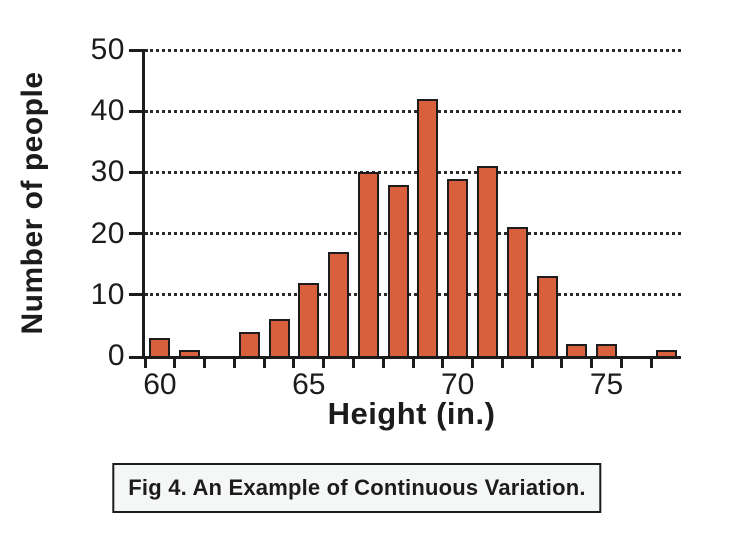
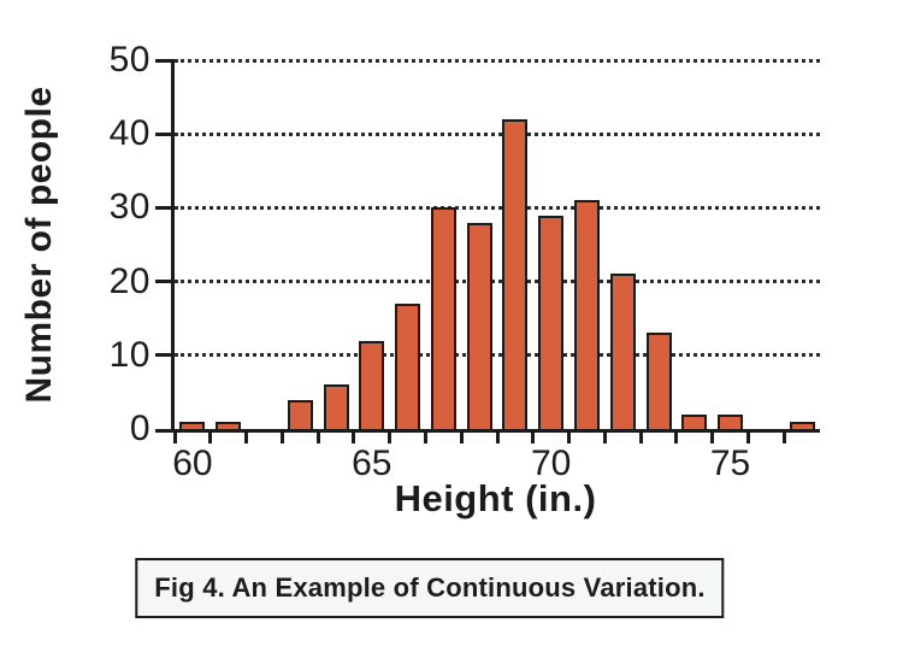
60: 3 -> 1
